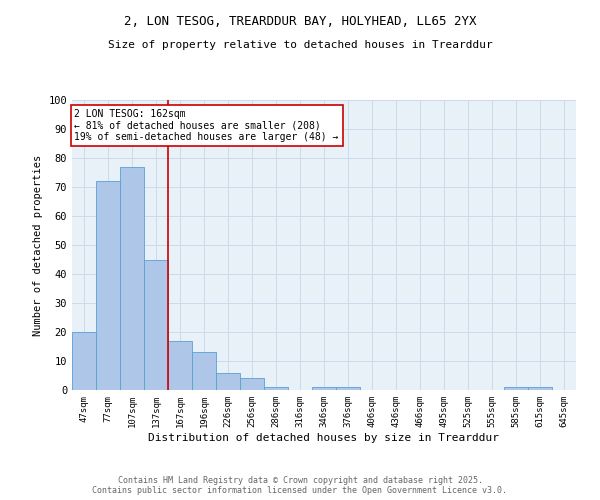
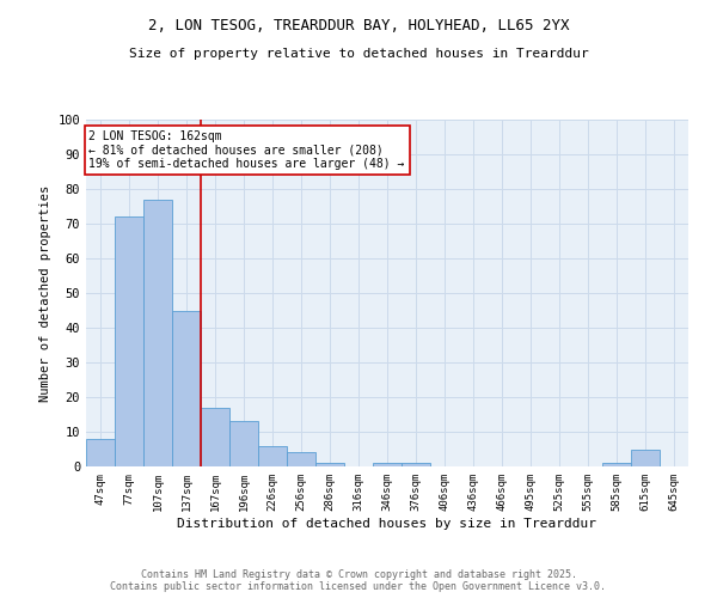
47sqm: 20 -> 8
615sqm: 1 -> 5
